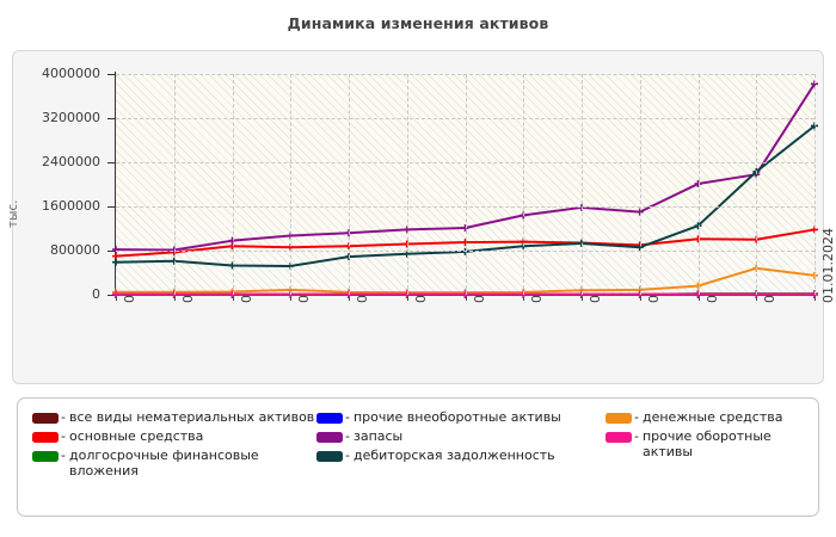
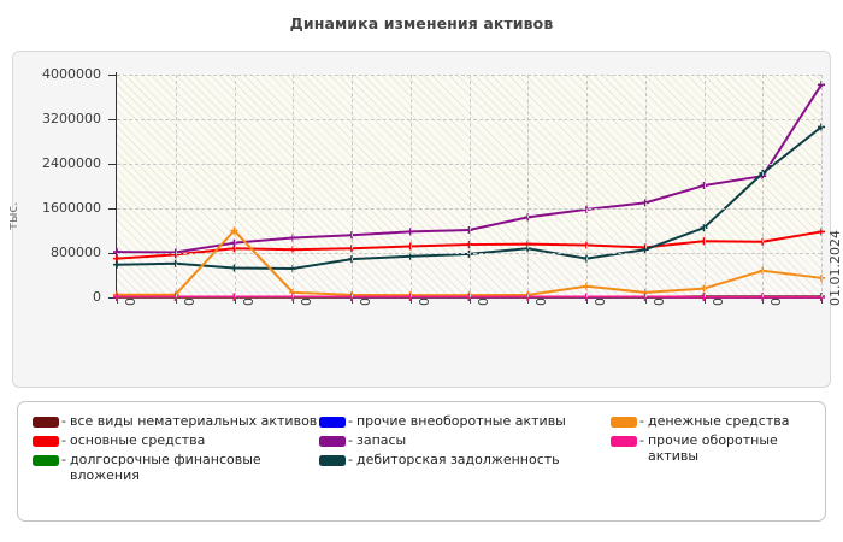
денежные средства/01.01.2014: 100000 -> 1200000
дебиторская задолженность/01.01.2020: 900000 -> 700000
денежные средства/01.01.2020: 100000 -> 200000
запасы/01.01.2021: 1500000 -> 1700000
